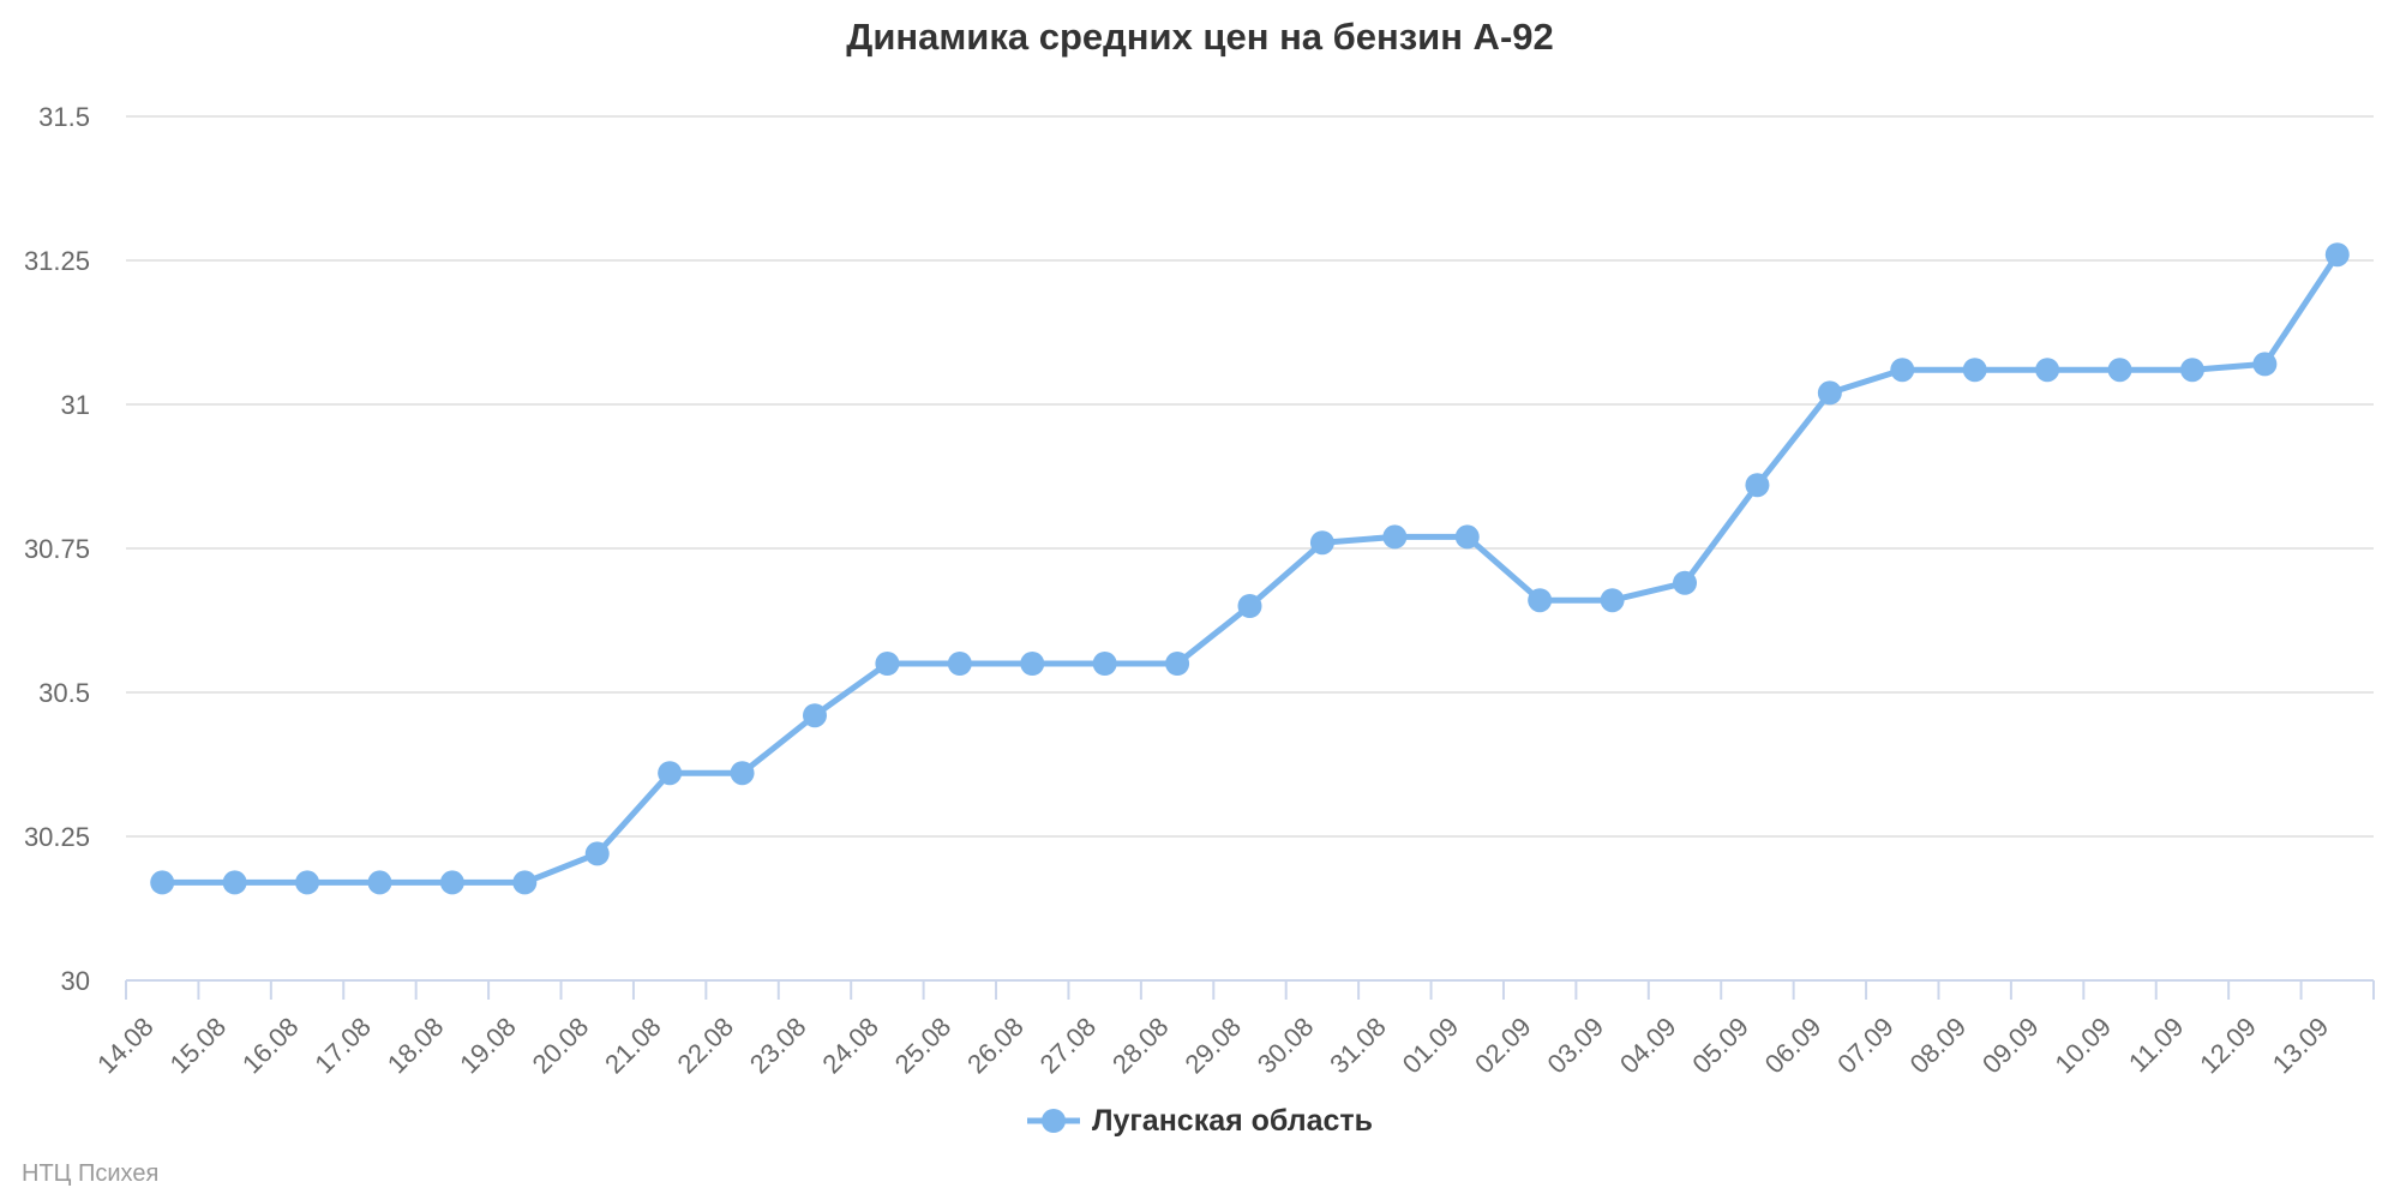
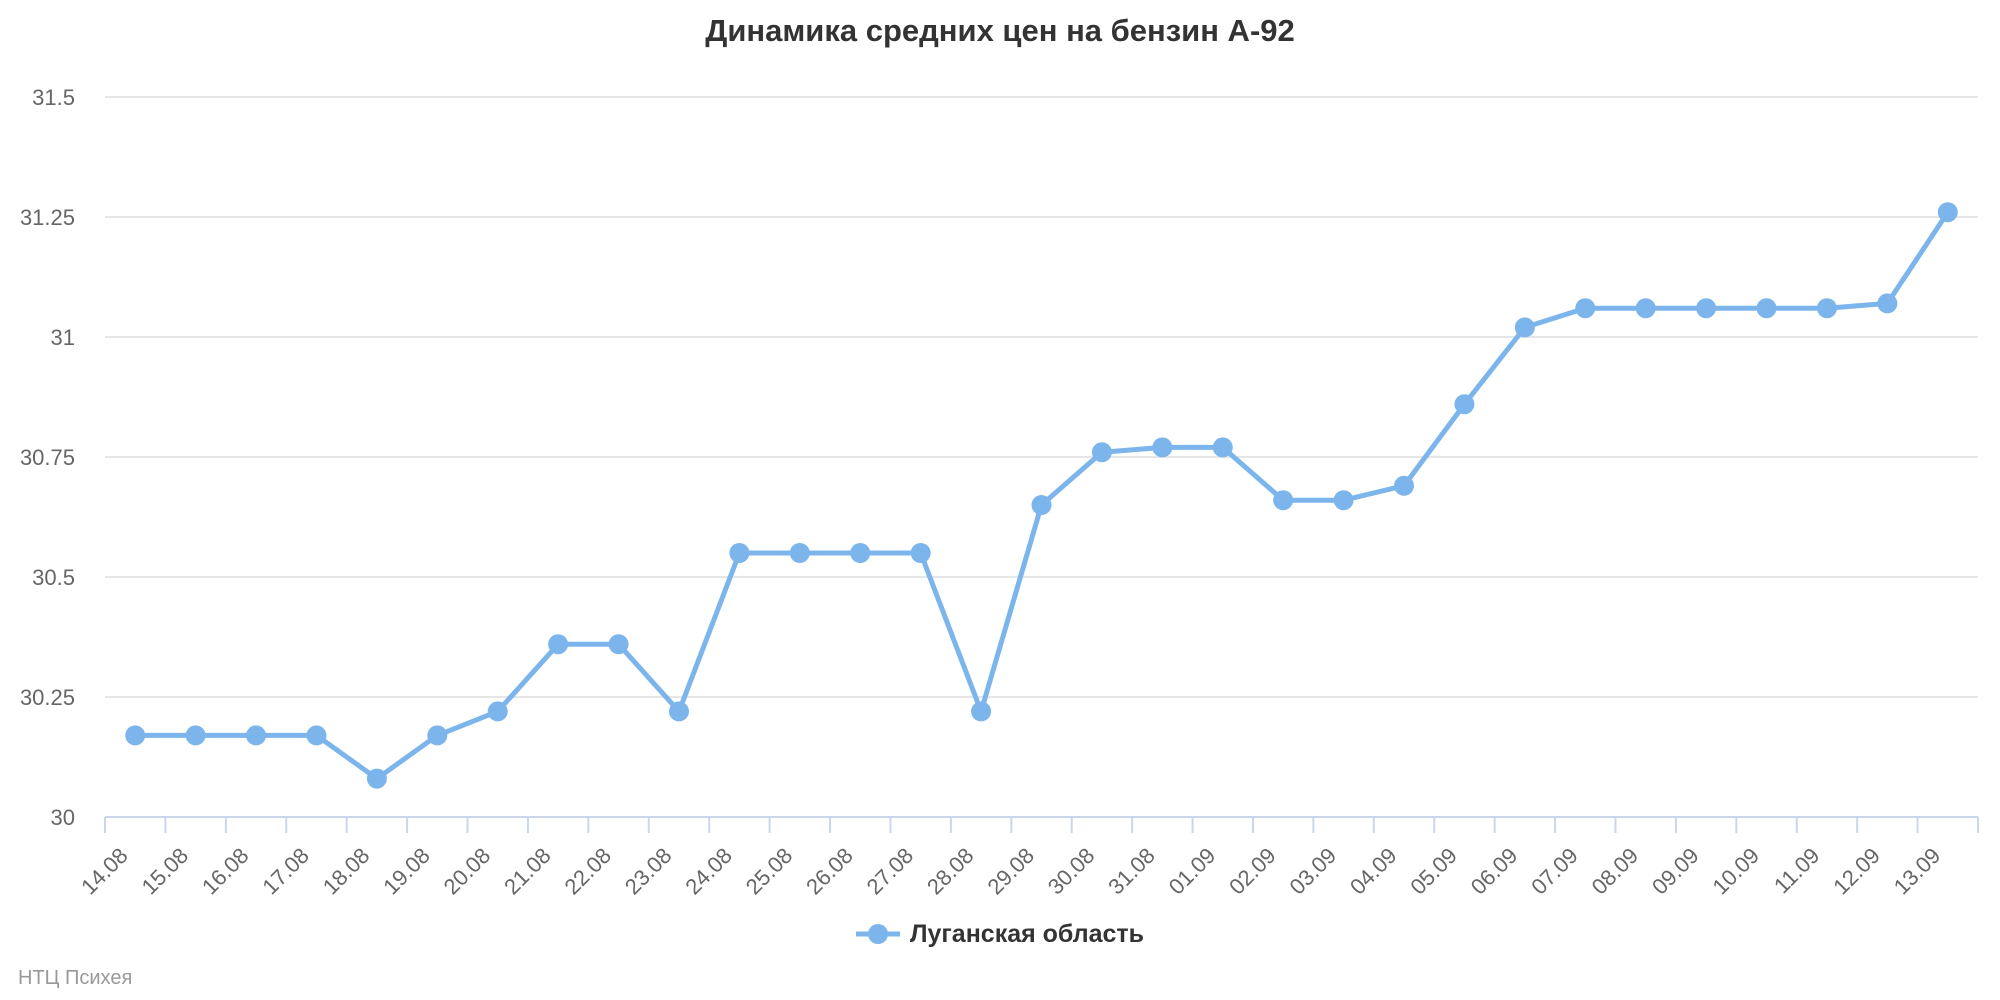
18.08: 30.17 -> 30.08
23.08: 30.46 -> 30.22
28.08: 30.55 -> 30.22
